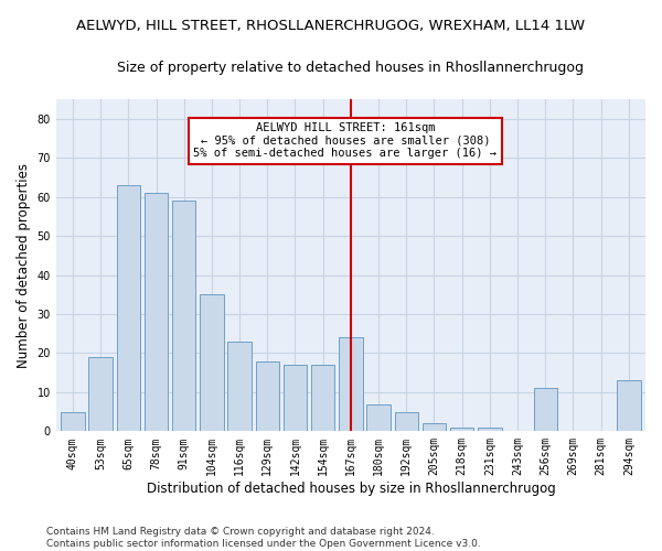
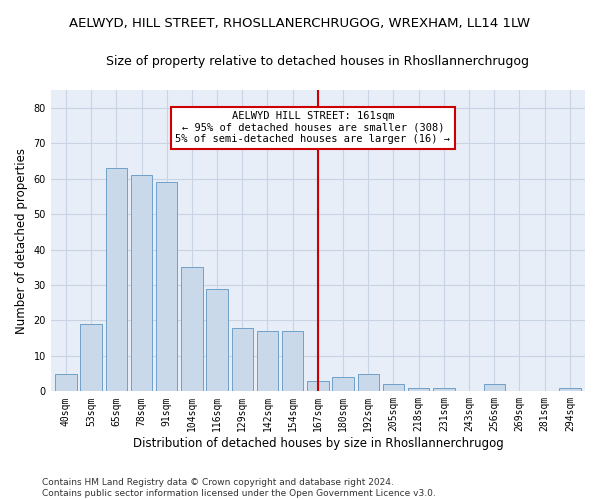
116sqm: 23 -> 29
167sqm: 24 -> 3
180sqm: 7 -> 4
256sqm: 11 -> 2
294sqm: 13 -> 1
